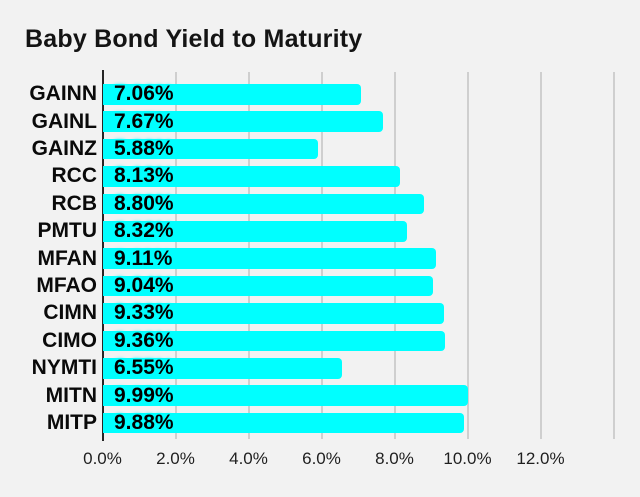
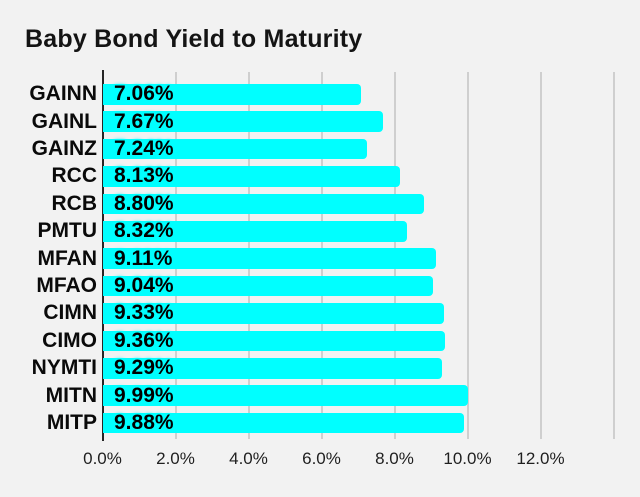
GAINZ: 5.88% -> 7.24%
NYMTI: 6.55% -> 9.29%
